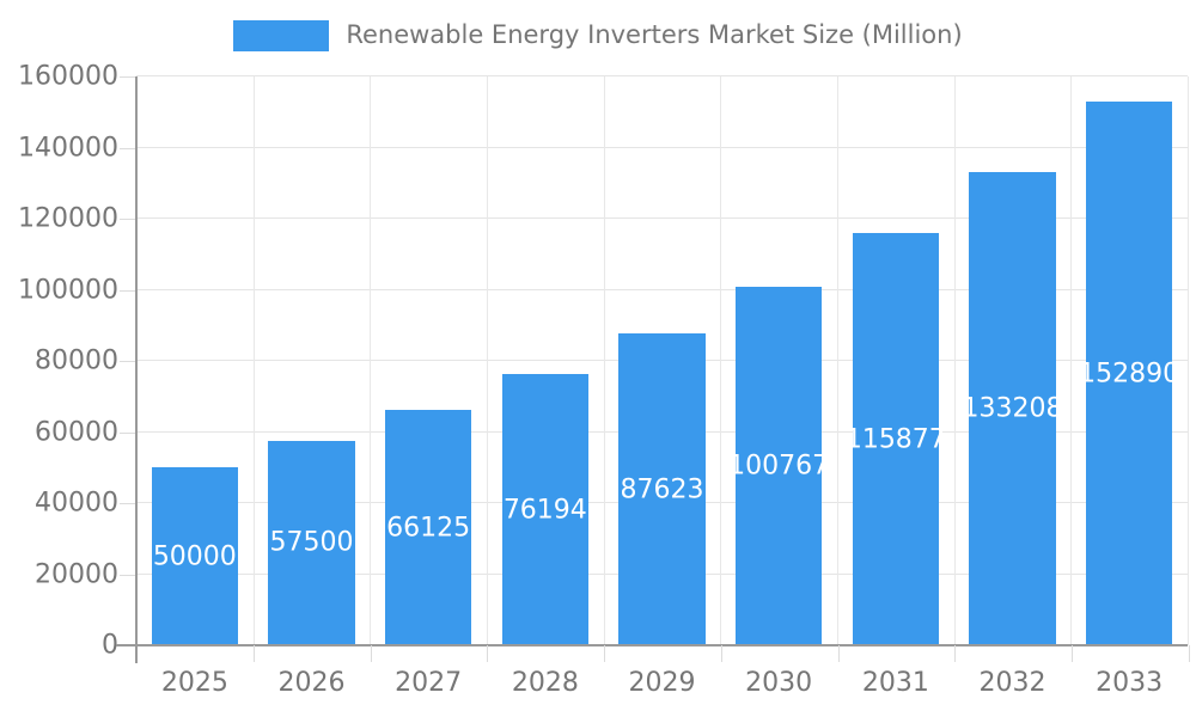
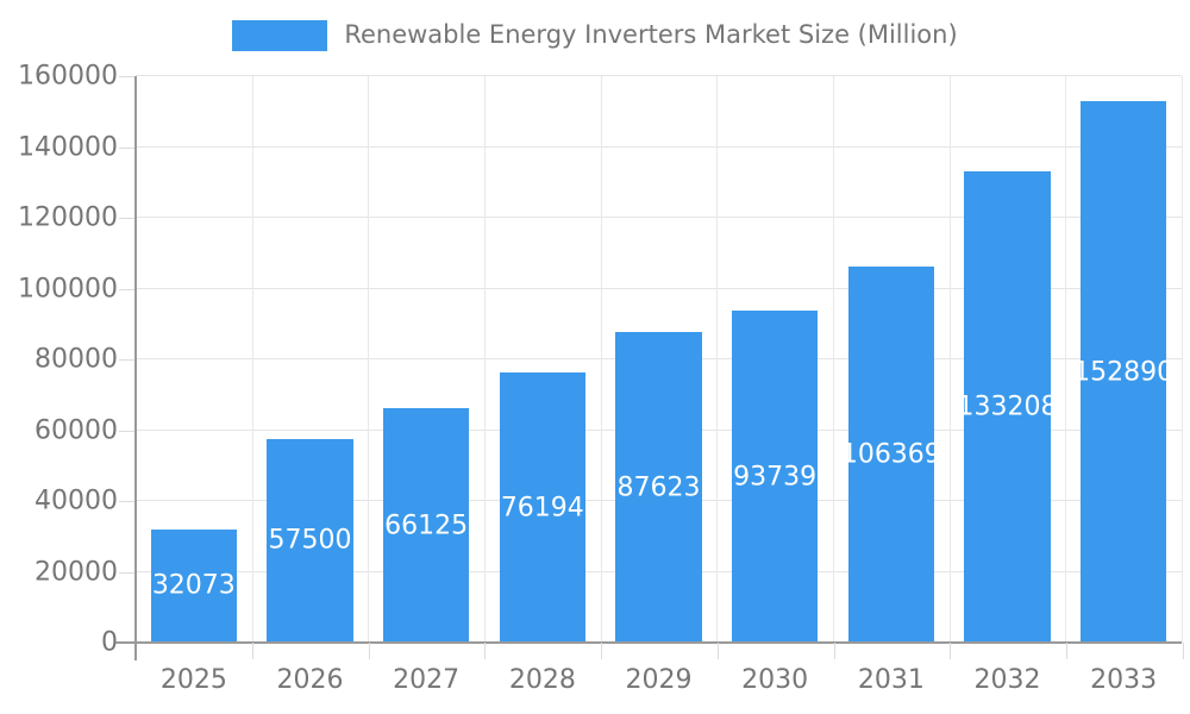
2025: 50000 -> 32073
2030: 100767 -> 93739
2031: 115877 -> 106369
